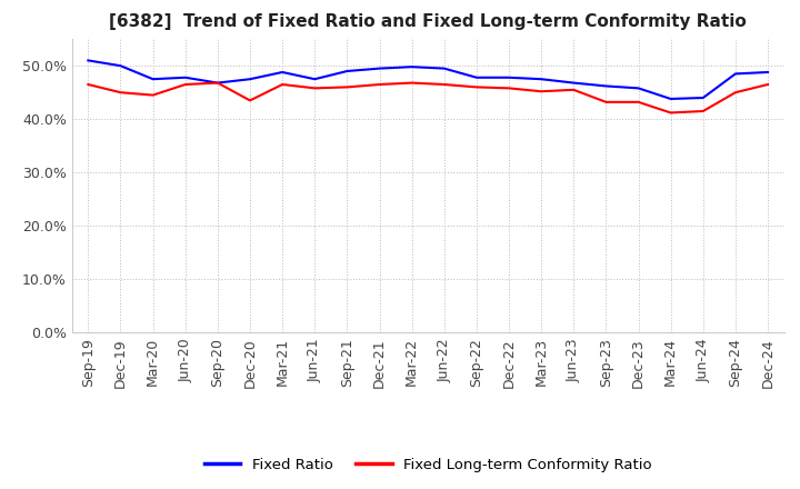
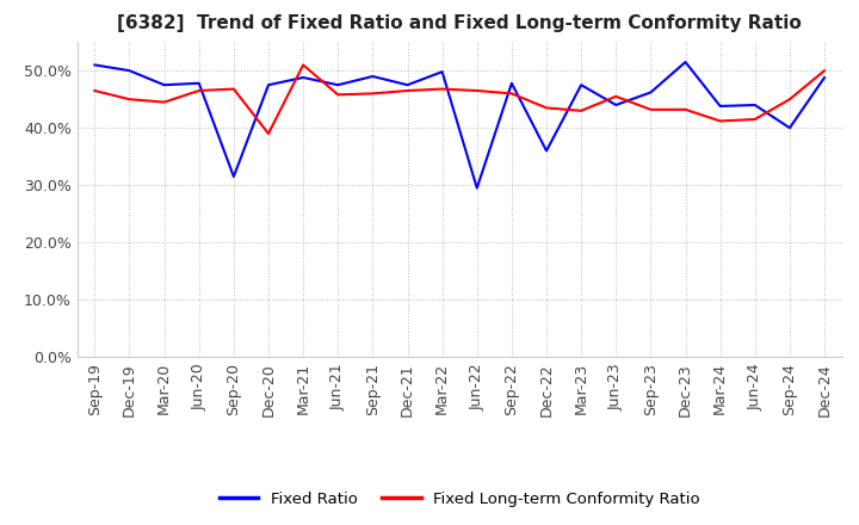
Fixed Ratio/Sep-20: 46.8% -> 31.5%
Fixed Long-term Conformity Ratio/Dec-20: 43.5% -> 39.0%
Fixed Long-term Conformity Ratio/Mar-21: 46.5% -> 51.0%
Fixed Ratio/Dec-21: 49.5% -> 47.5%
Fixed Ratio/Jun-22: 49.5% -> 29.5%
Fixed Ratio/Dec-22: 47.8% -> 36.0%
Fixed Long-term Conformity Ratio/Dec-22: 45.8% -> 43.5%
Fixed Long-term Conformity Ratio/Mar-23: 45.2% -> 43.0%
Fixed Ratio/Jun-23: 46.8% -> 44.0%
Fixed Ratio/Dec-23: 45.8% -> 51.5%
Fixed Ratio/Sep-24: 48.5% -> 40.0%
Fixed Long-term Conformity Ratio/Dec-24: 46.5% -> 50.0%
